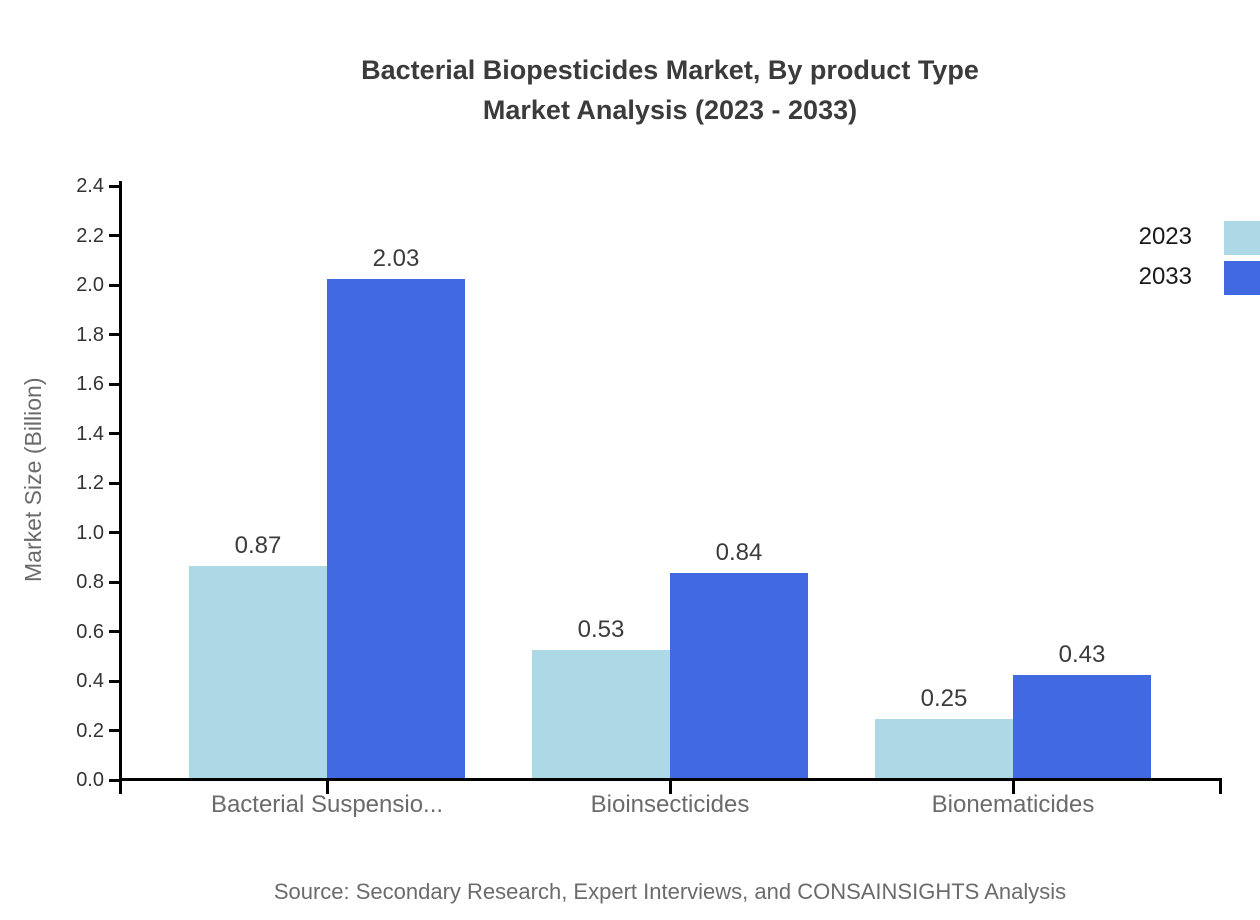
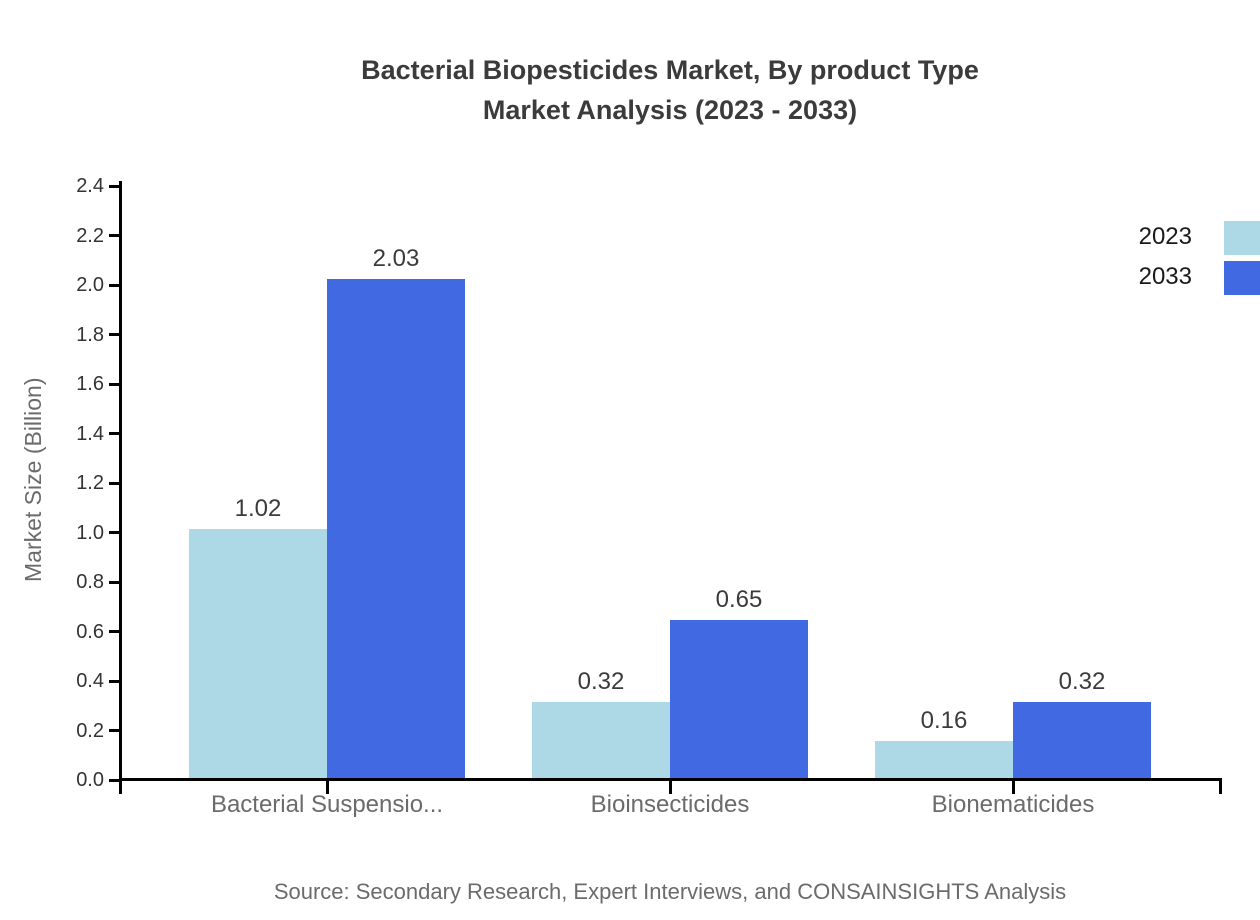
2023/Bacterial Suspensio...: 0.87 -> 1.02
2023/Bioinsecticides: 0.53 -> 0.32
2033/Bioinsecticides: 0.84 -> 0.65
2023/Bionematicides: 0.25 -> 0.16
2033/Bionematicides: 0.43 -> 0.32
